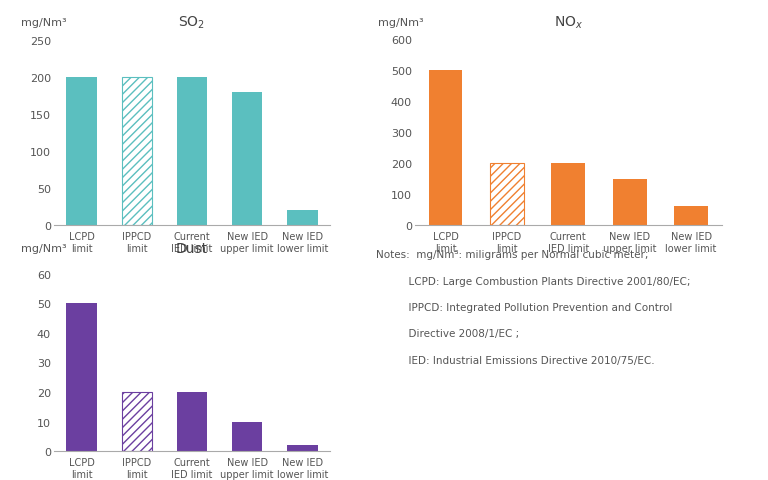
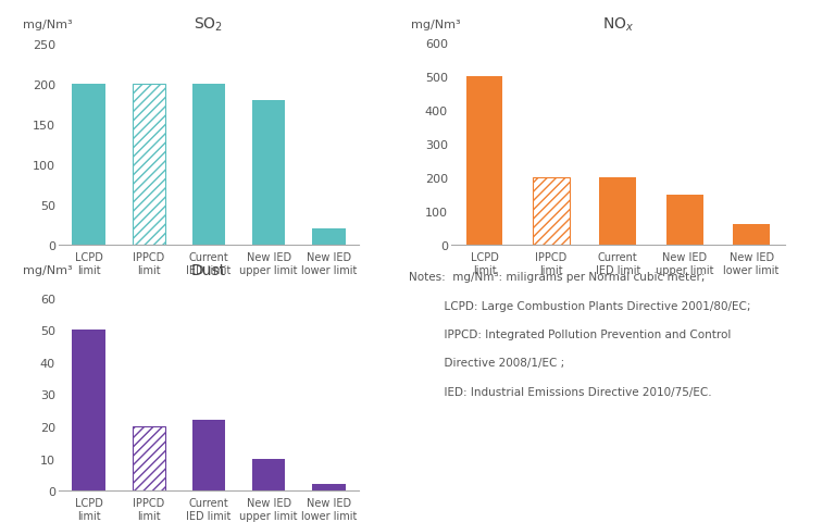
Current IED limit: 20 -> 22
